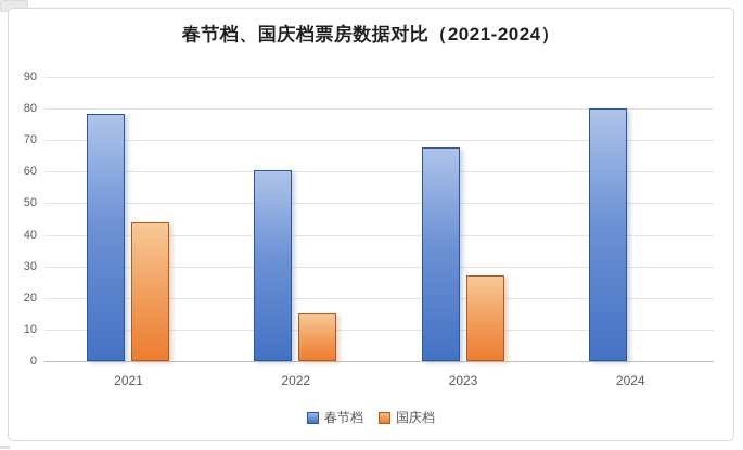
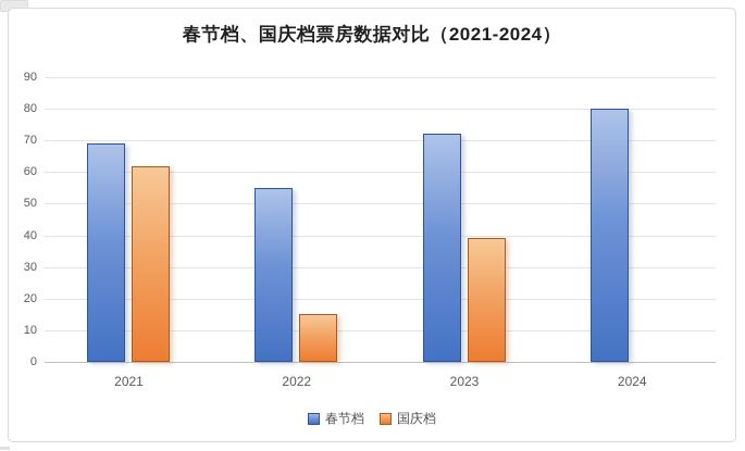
春节档/2021: 78 -> 69
国庆档/2021: 44 -> 62
春节档/2022: 60 -> 55
春节档/2023: 68 -> 72
国庆档/2023: 27 -> 39
